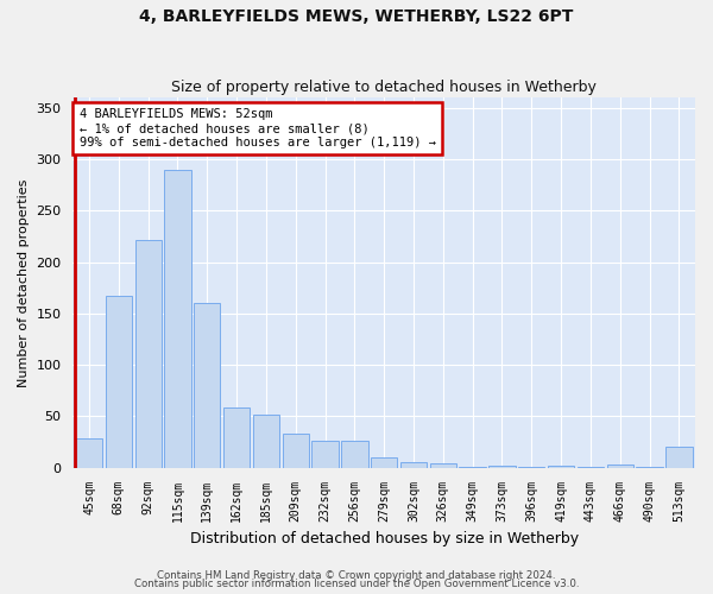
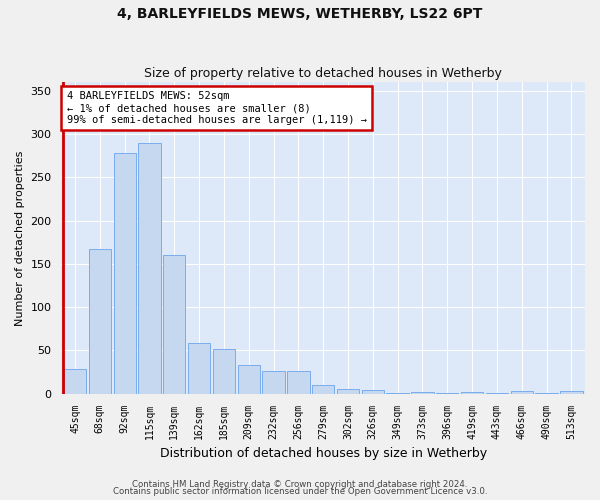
92sqm: 222 -> 278
513sqm: 20 -> 3
